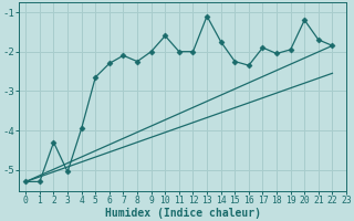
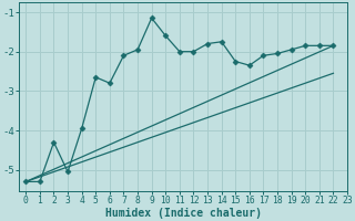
6: -2.30 -> -2.80
8: -2.25 -> -1.95
9: -2.00 -> -1.15
13: -1.10 -> -1.80
17: -1.90 -> -2.10
20: -1.20 -> -1.85
21: -1.70 -> -1.85
